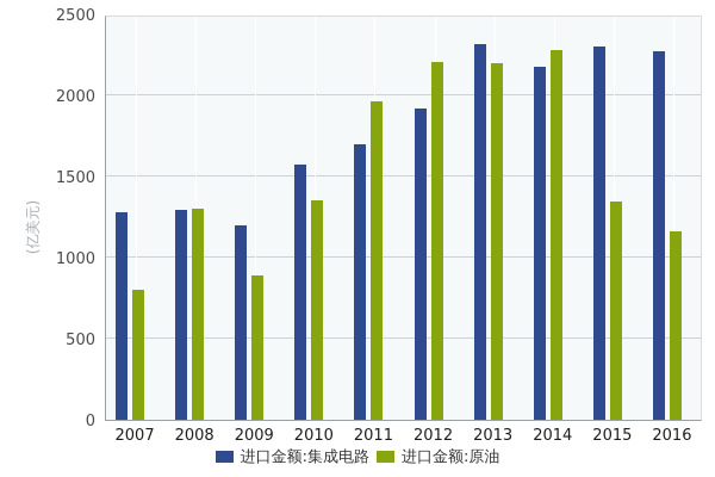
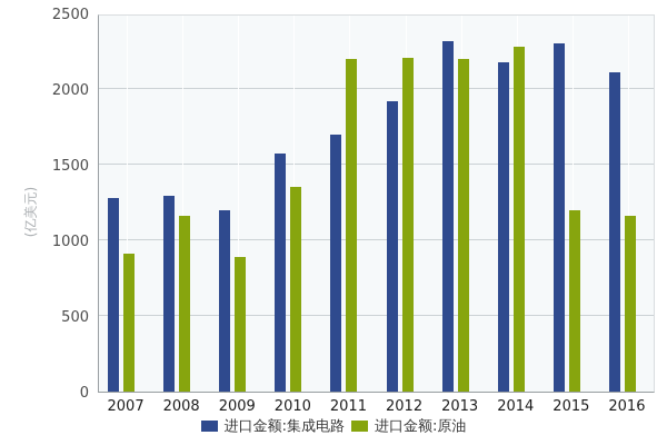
进口金额:原油/2007: 800 -> 910
进口金额:原油/2008: 1300 -> 1160
进口金额:原油/2011: 1970 -> 2200
进口金额:原油/2015: 1340 -> 1200
进口金额:集成电路/2016: 2270 -> 2110
